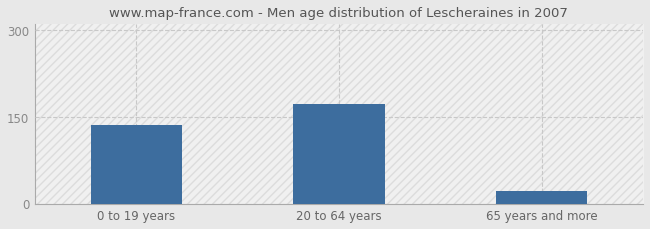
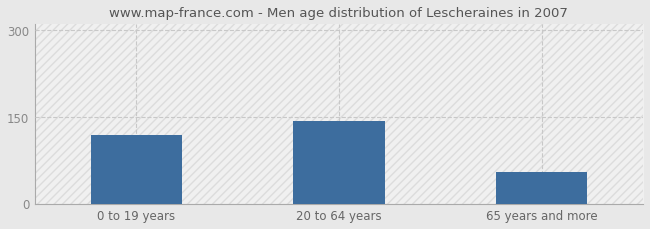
0 to 19 years: 135 -> 118
20 to 64 years: 172 -> 142
65 years and more: 22 -> 54
